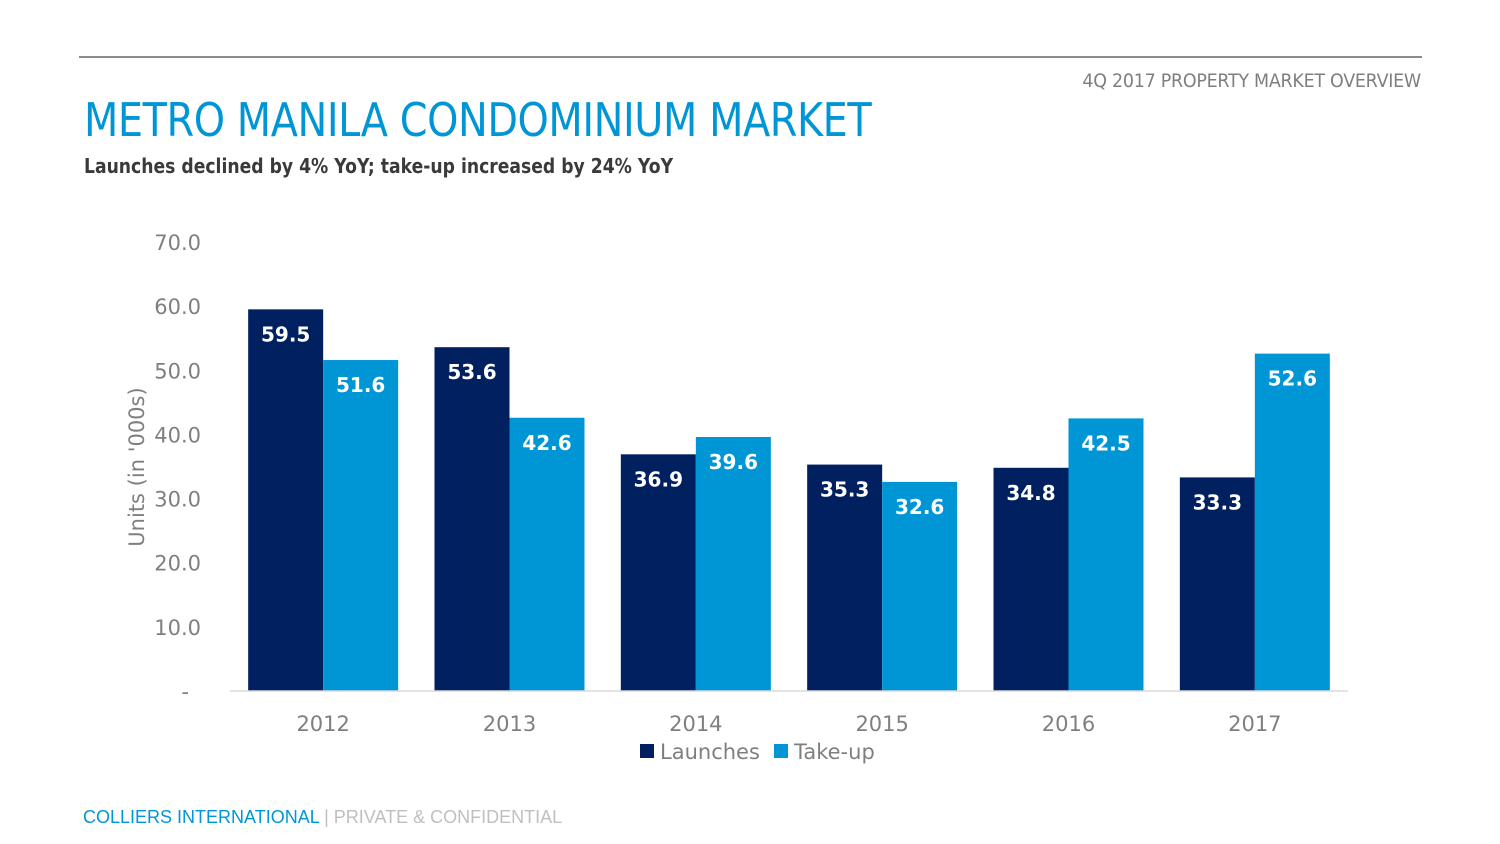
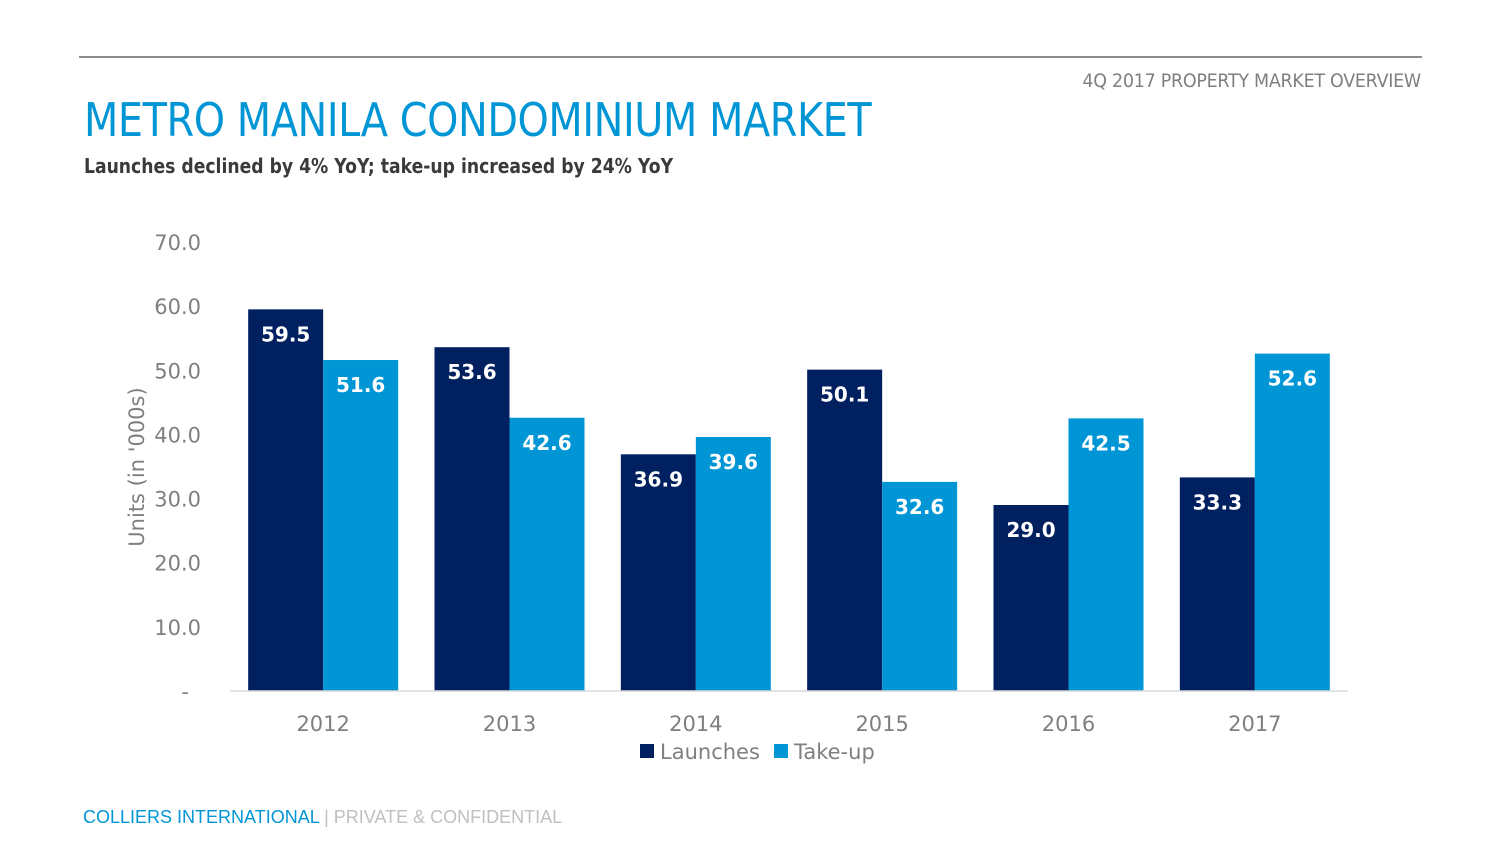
Launches/2015: 35.3 -> 50.1
Launches/2016: 34.8 -> 29.0
